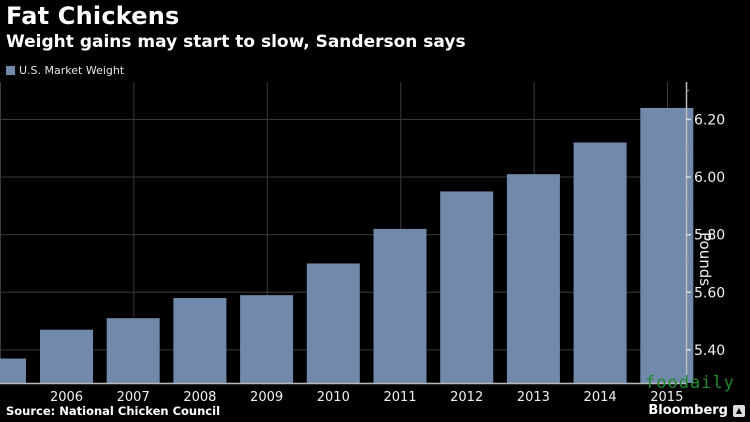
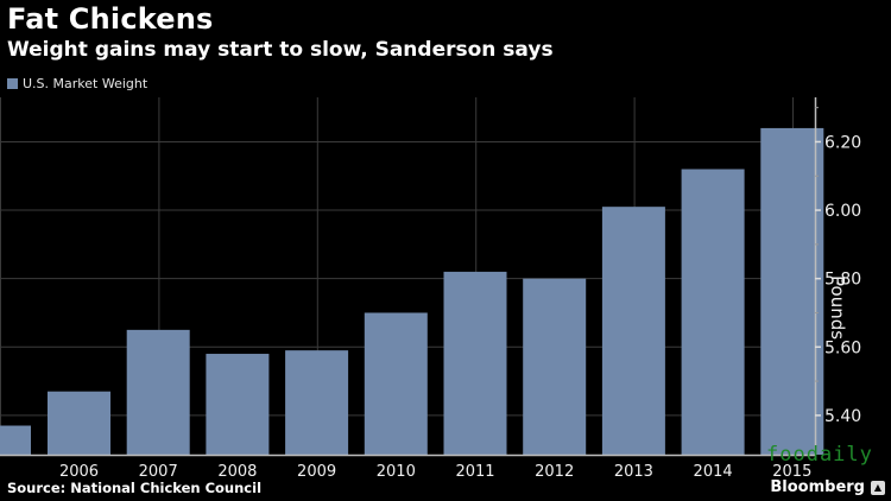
2007: 5.51 -> 5.65
2012: 5.95 -> 5.80
